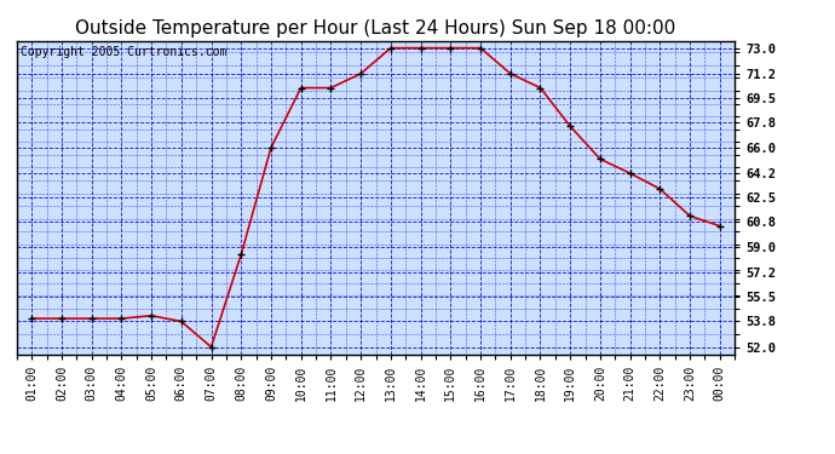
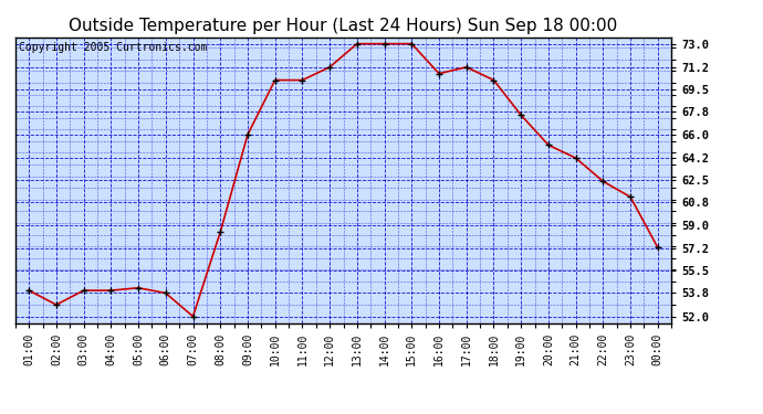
02:00: 54.0 -> 52.9
16:00: 73.0 -> 70.7
22:00: 63.1 -> 62.4
00:00: 60.5 -> 57.3
